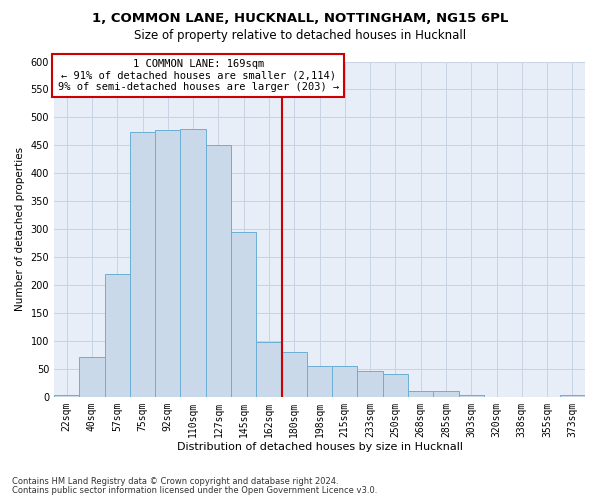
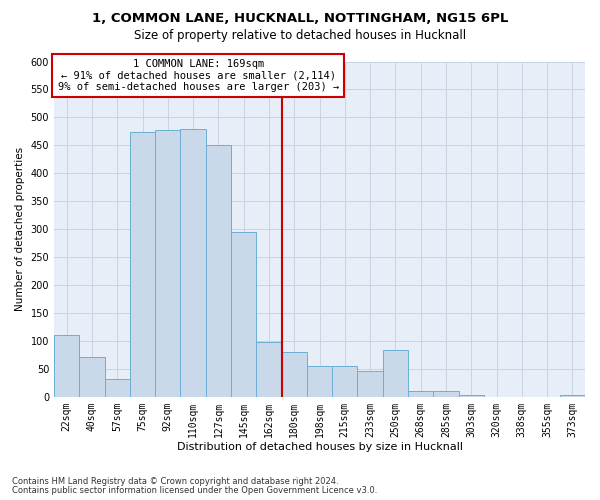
22sqm: 3 -> 110
57sqm: 220 -> 32
250sqm: 41 -> 84
